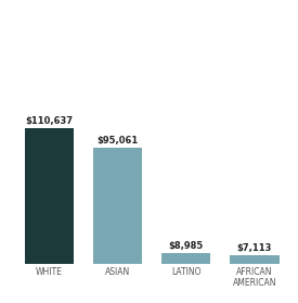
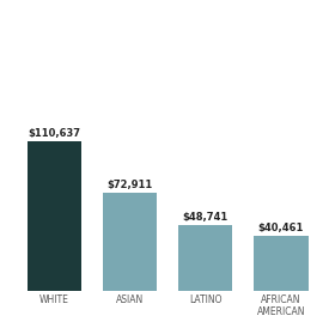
ASIAN: $95,061 -> $72,911
LATINO: $8,985 -> $48,741
AFRICAN AMERICAN: $7,113 -> $40,461
